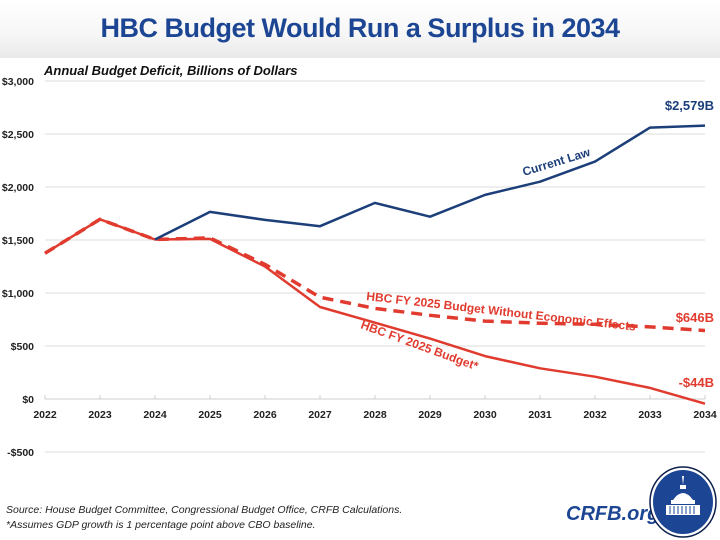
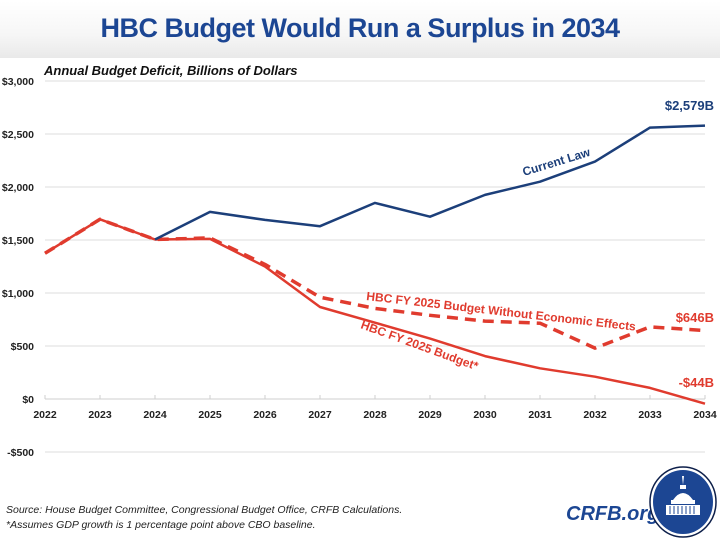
HBC FY 2025 Budget Without Economic Effects/2032: $700 -> $480
